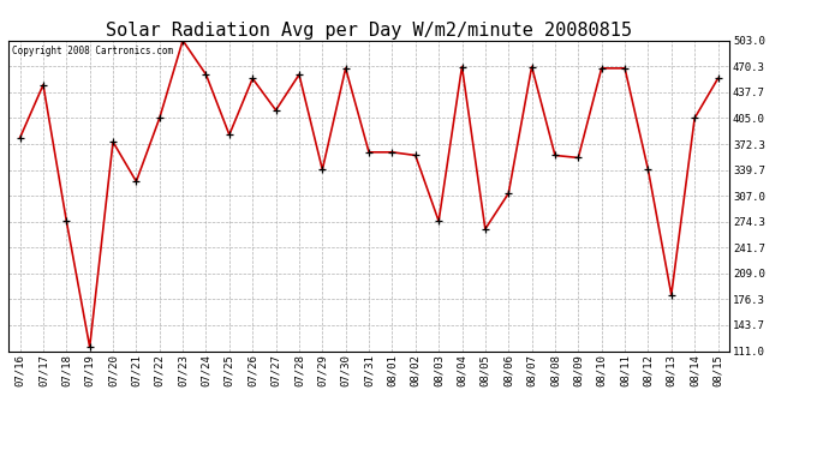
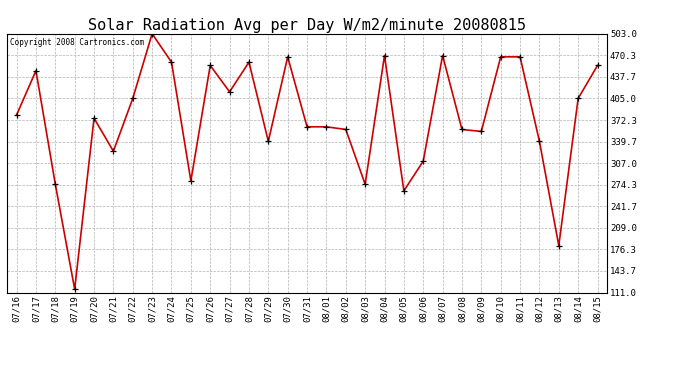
07/25: 384 -> 280
